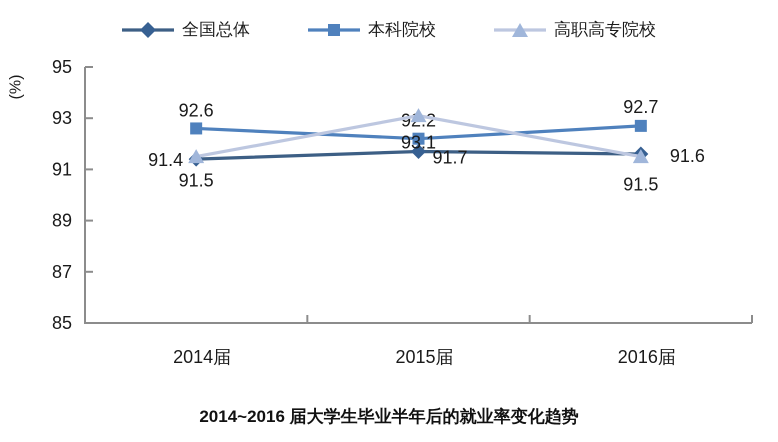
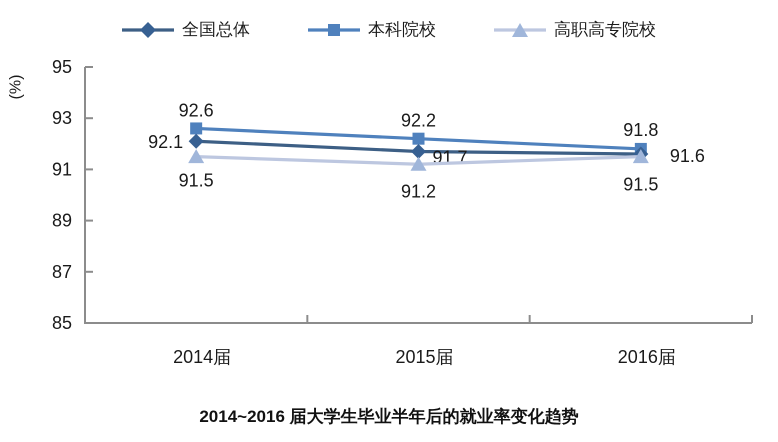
全国总体/2014届: 91.4 -> 92.1
高职高专院校/2015届: 93.1 -> 91.2
本科院校/2016届: 92.7 -> 91.8
